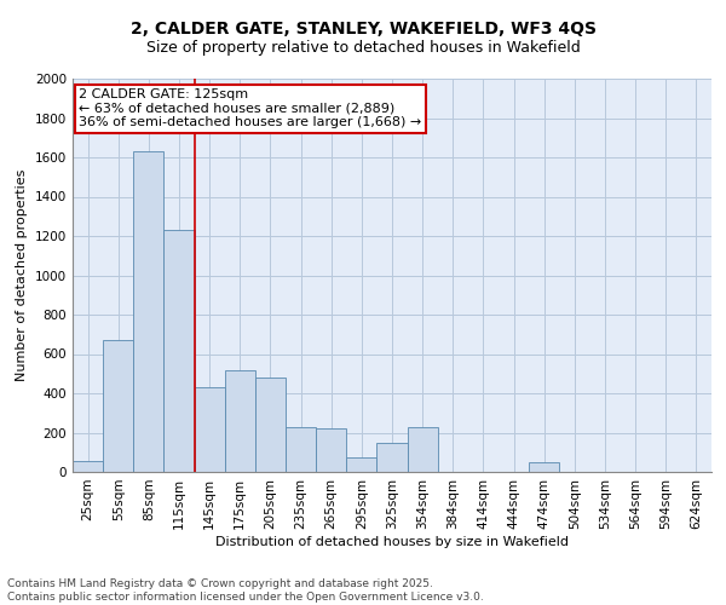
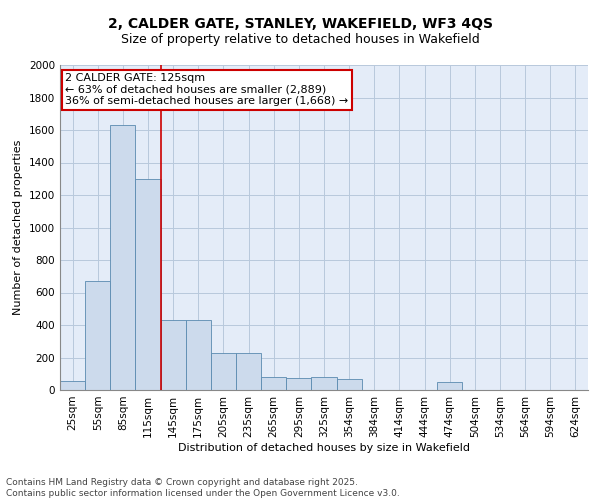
115sqm: 1230 -> 1300
175sqm: 520 -> 430
205sqm: 480 -> 230
265sqm: 220 -> 80
325sqm: 150 -> 80
354sqm: 230 -> 60
